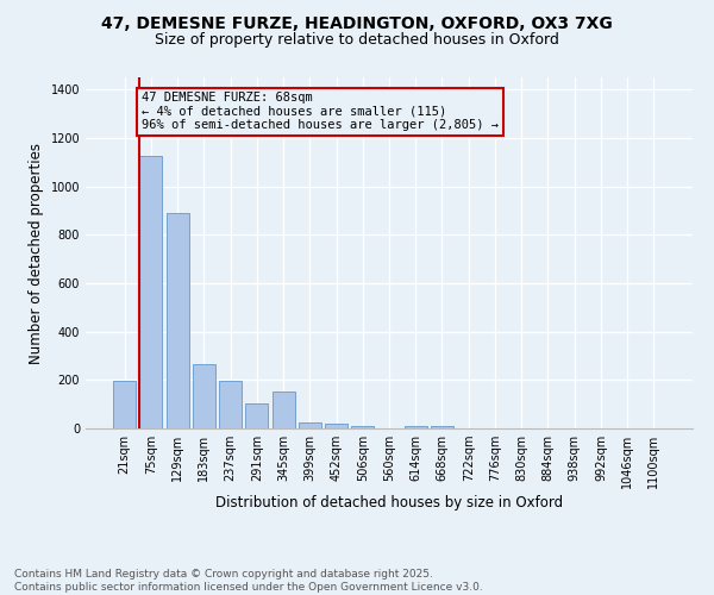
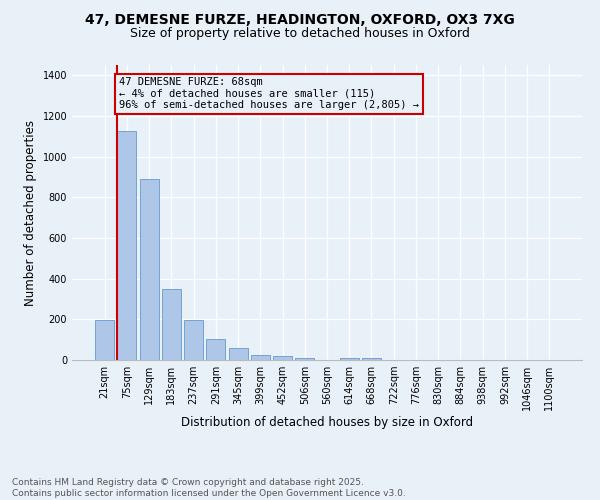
183sqm: 265 -> 350
345sqm: 150 -> 60
